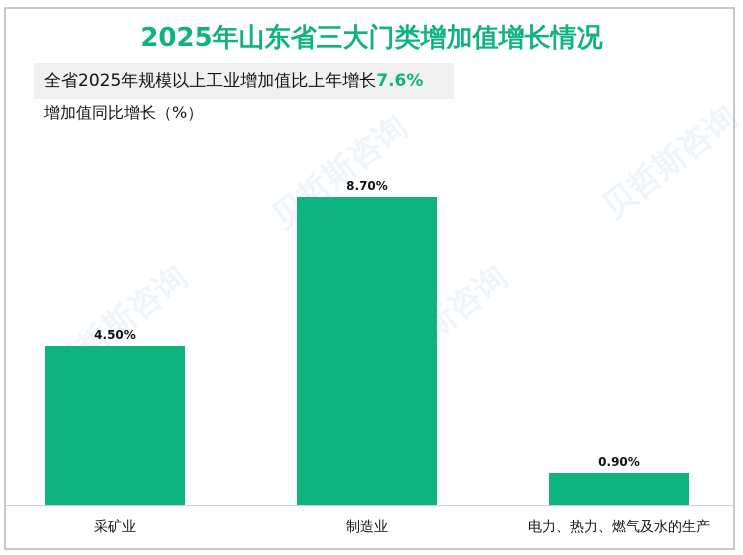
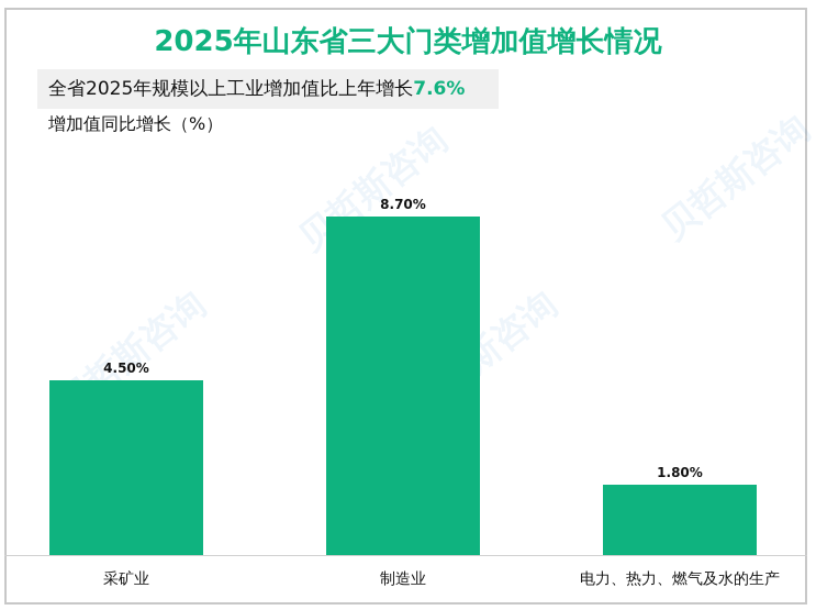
电力、热力、燃气及水的生产: 0.90% -> 1.80%
